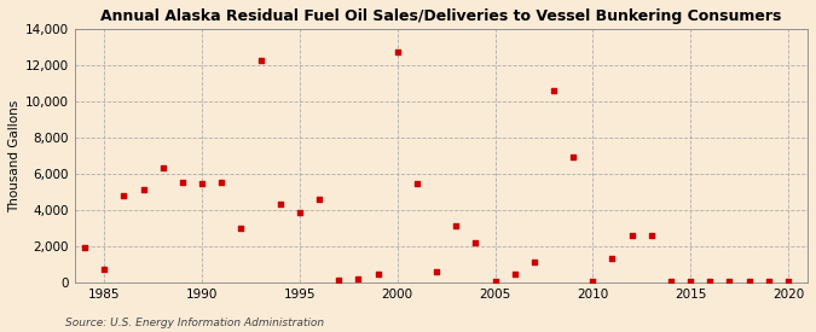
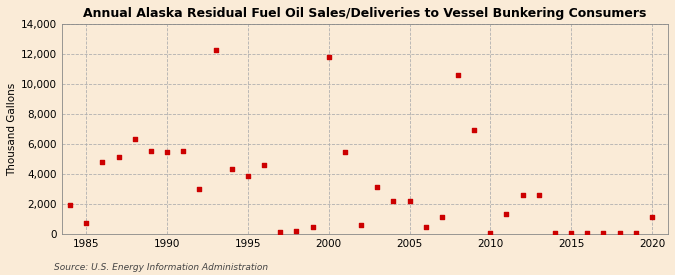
2000: 12,700 -> 11,800
2005: 0 -> 2,200
2020: 0 -> 1,100
